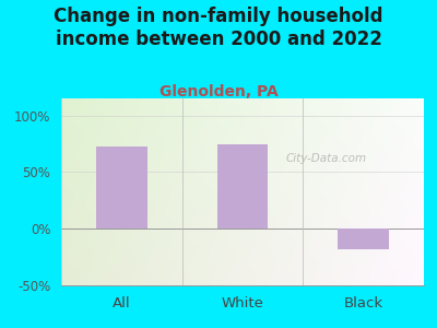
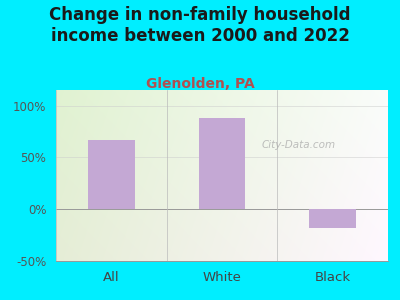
All: 73% -> 67%
White: 74% -> 88%
